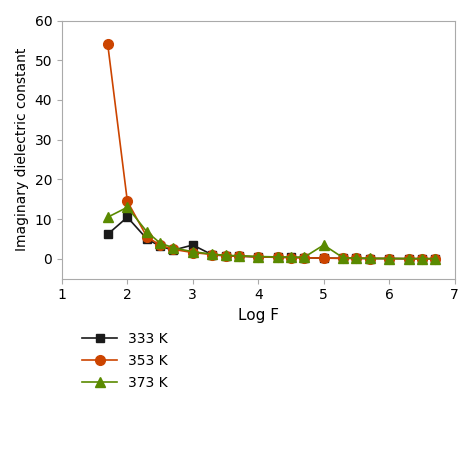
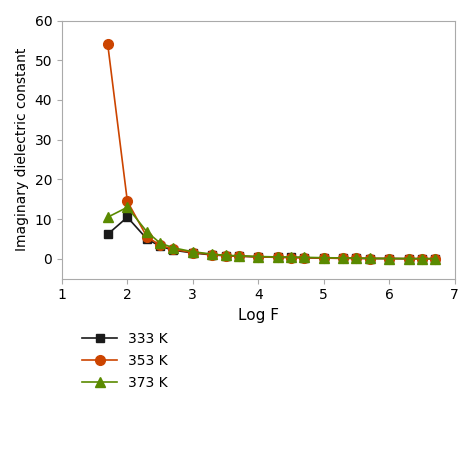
333 K/3: 3.5 -> 1.5
373 K/5: 3.5 -> 0.3
